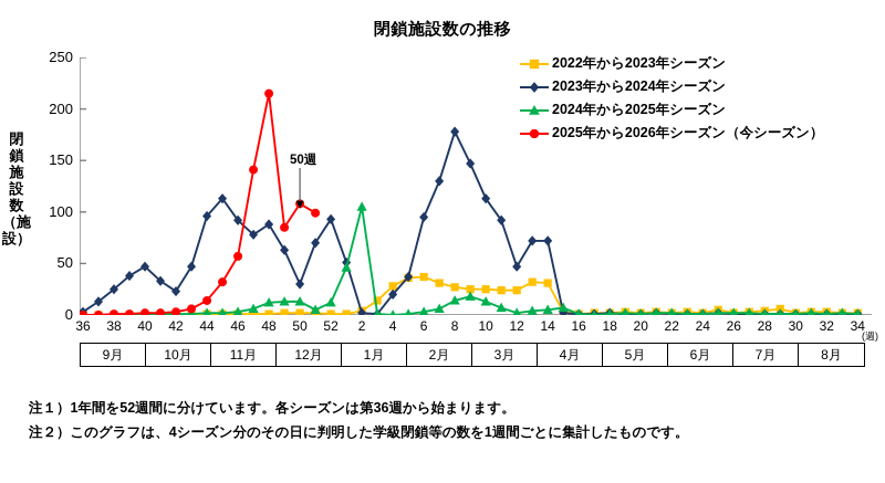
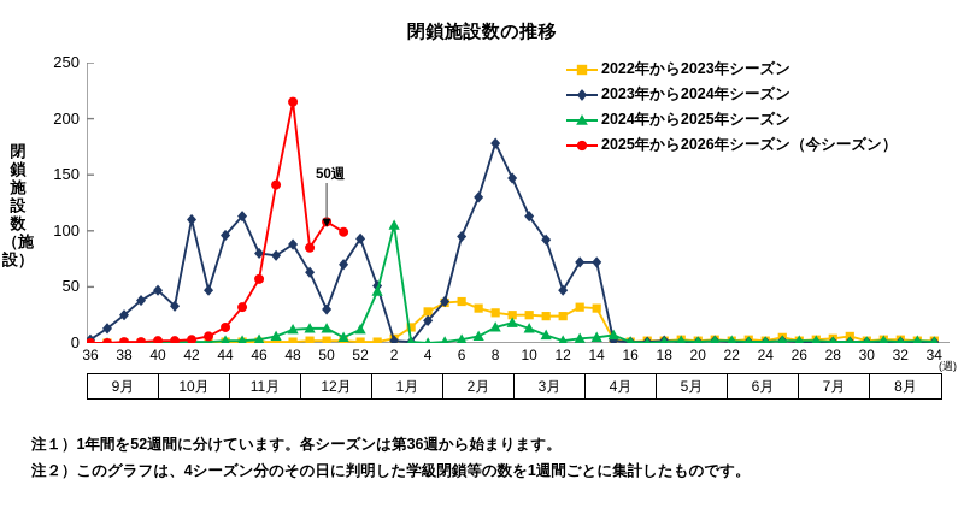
2023年から2024年シーズン/42: 20 -> 110
2023年から2024年シーズン/46: 90 -> 80
